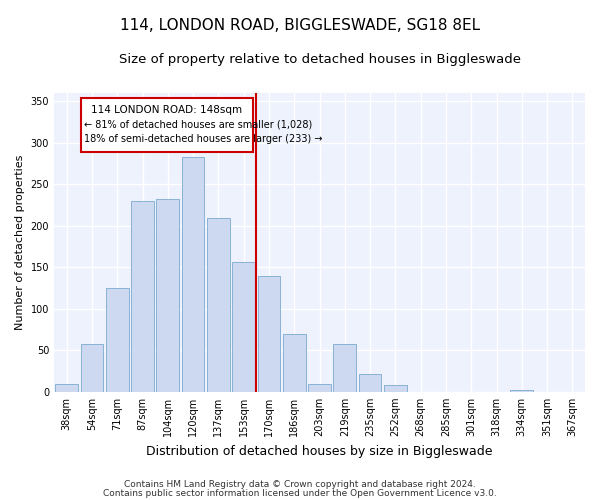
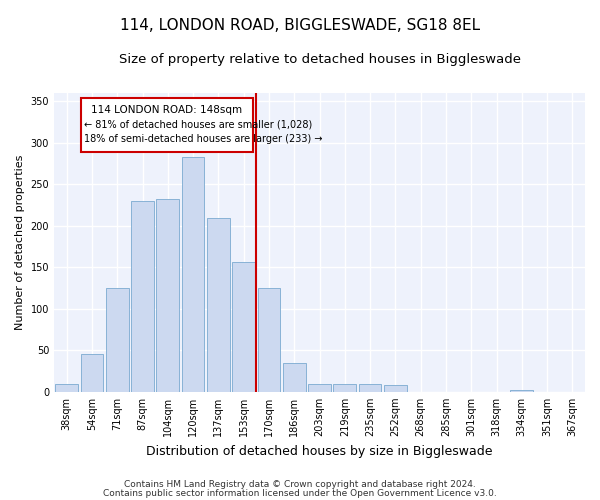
54sqm: 58 -> 46
170sqm: 140 -> 125
186sqm: 70 -> 35
219sqm: 58 -> 10
235sqm: 22 -> 10
